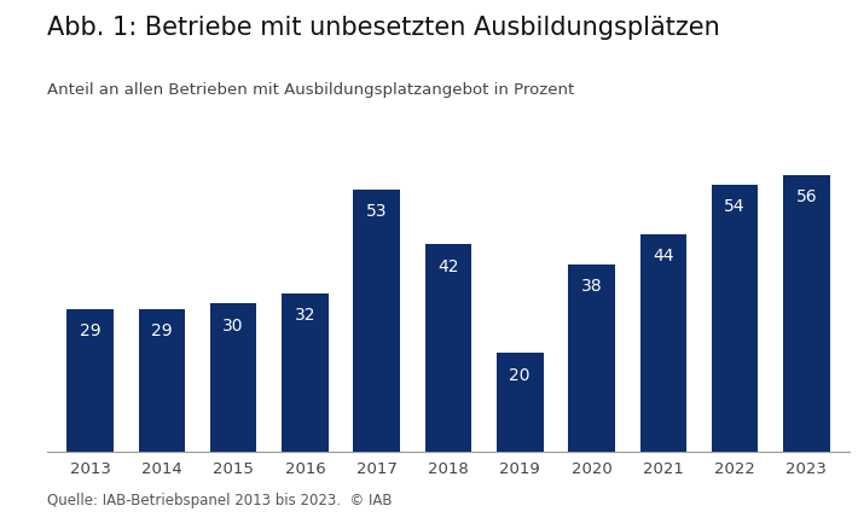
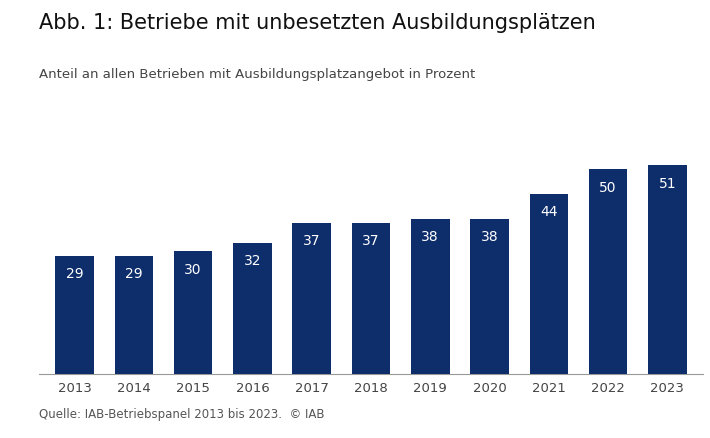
2017: 53 -> 37
2018: 42 -> 37
2019: 20 -> 38
2022: 54 -> 50
2023: 56 -> 51
